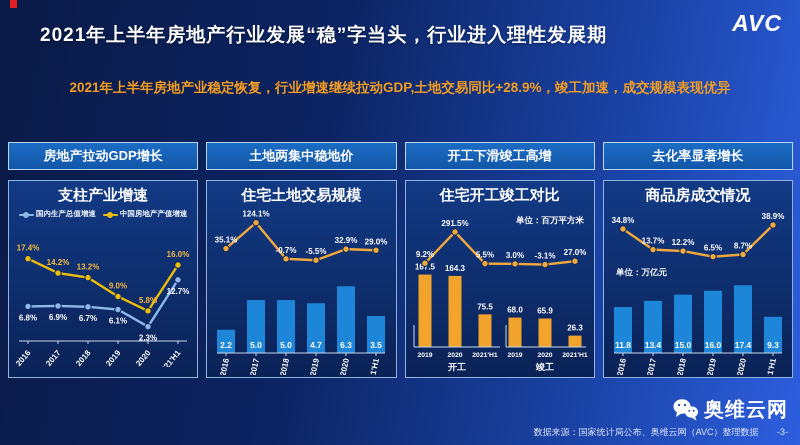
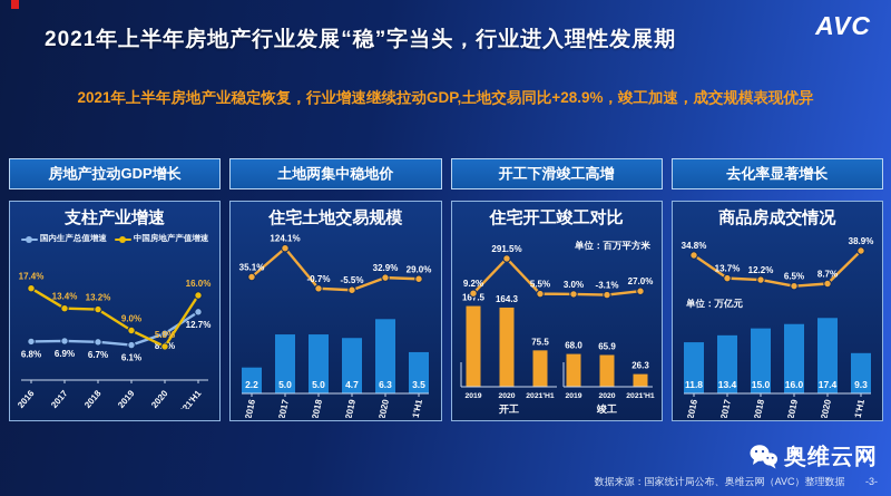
支柱产业增速/中国房地产产值增速/2017: 14.2% -> 13.4%
支柱产业增速/国内生产总值增速/2020: 2.3% -> 8.4%
